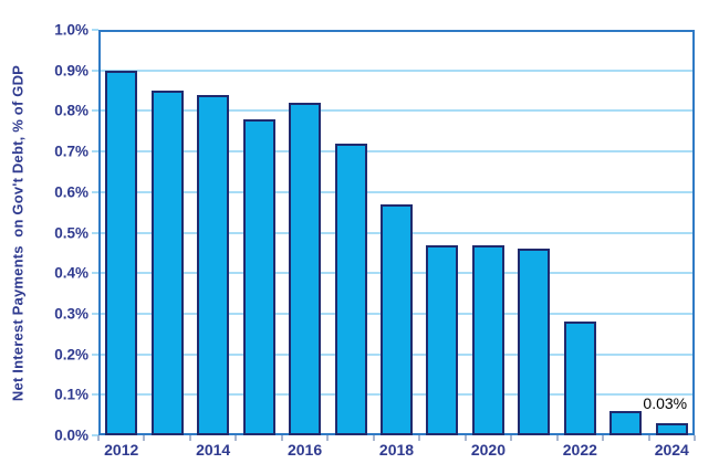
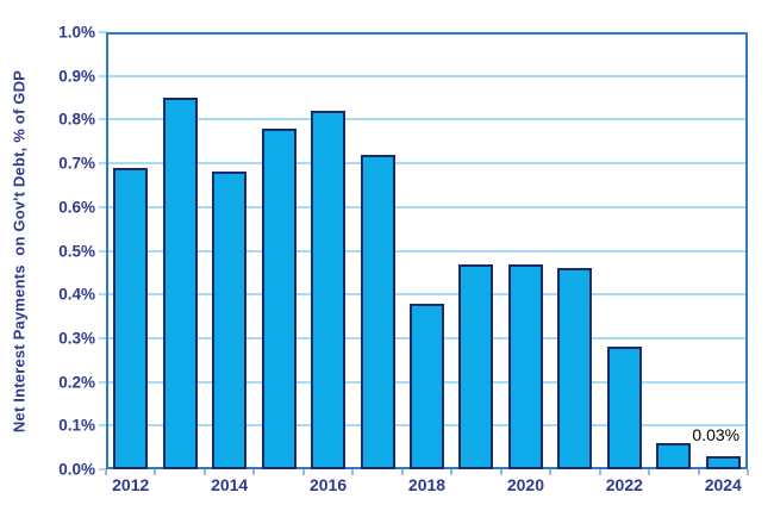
2012: 0.90% -> 0.69%
2014: 0.84% -> 0.68%
2018: 0.57% -> 0.38%
